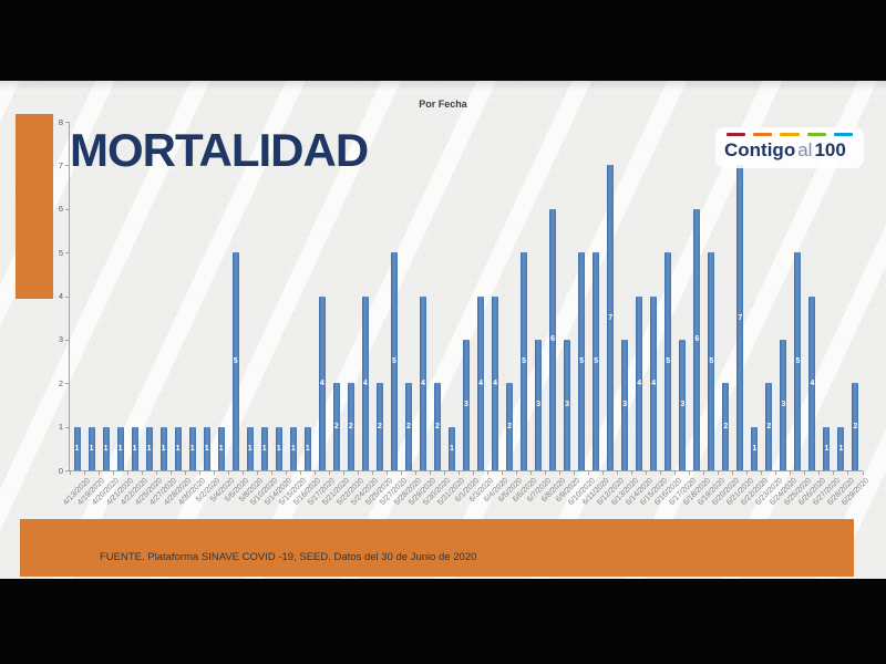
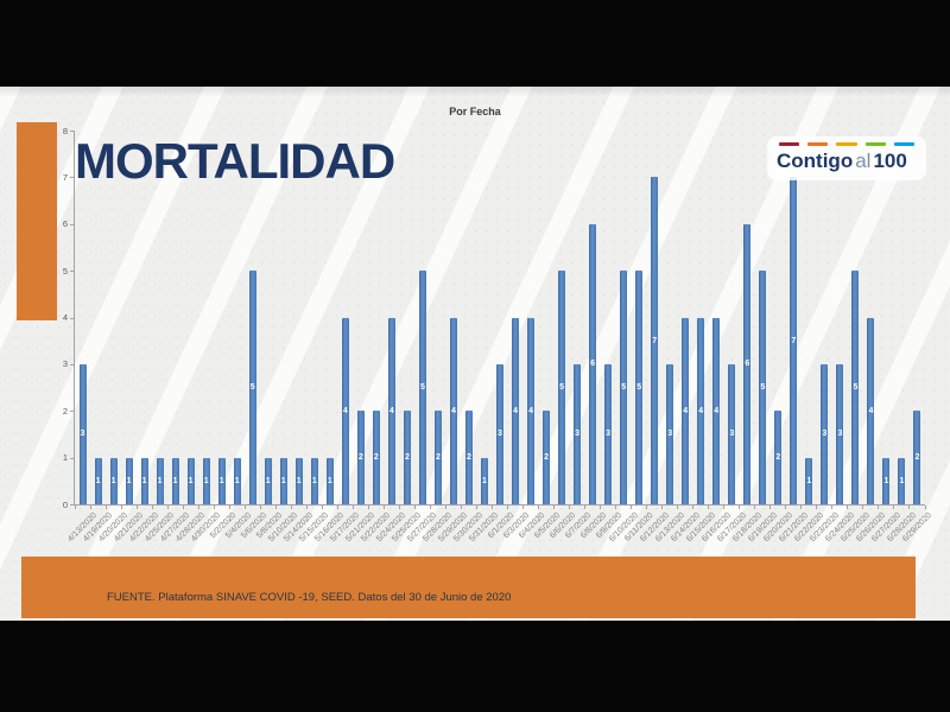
4/13/2020: 1 -> 3
6/16/2020: 5 -> 4
6/23/2020: 2 -> 3
